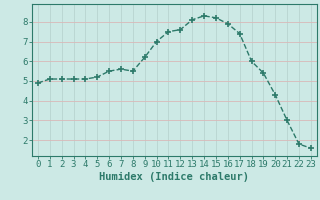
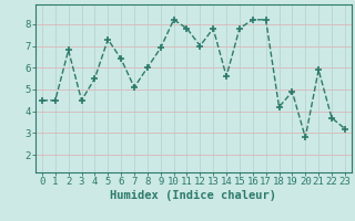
0: 4.9 -> 4.5
1: 5.1 -> 4.5
2: 5.1 -> 6.8
3: 5.1 -> 4.5
4: 5.1 -> 5.5
5: 5.2 -> 7.3
6: 5.5 -> 6.4
7: 5.6 -> 5.1
8: 5.5 -> 6.0
9: 6.2 -> 6.9
10: 7.0 -> 8.2
11: 7.5 -> 7.8
12: 7.6 -> 7.0
13: 8.1 -> 7.8
14: 8.3 -> 5.6
15: 8.2 -> 7.8
16: 7.9 -> 8.2
17: 7.4 -> 8.2
18: 6.0 -> 4.2
19: 5.4 -> 4.9
20: 4.3 -> 2.8
21: 3.0 -> 5.9
22: 1.8 -> 3.7
23: 1.6 -> 3.2
